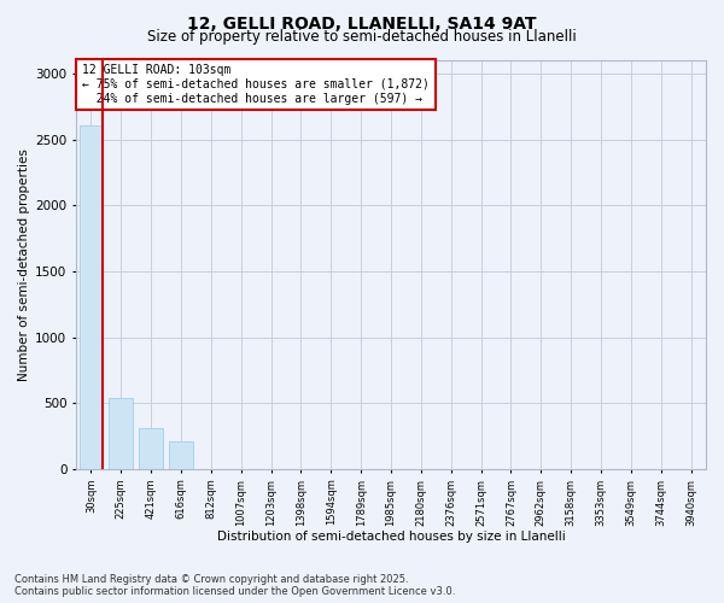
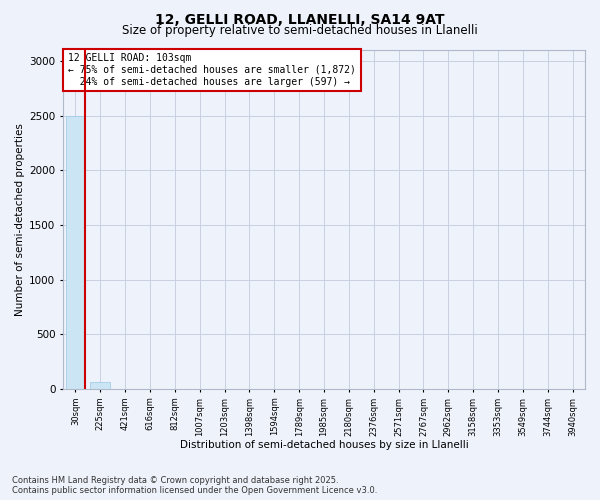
30sqm: 2610 -> 2500
225sqm: 540 -> 60
421sqm: 310 -> 0
616sqm: 210 -> 0
